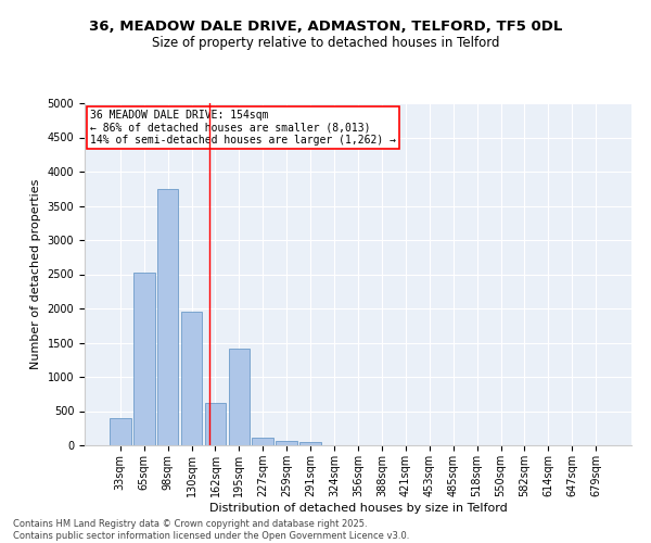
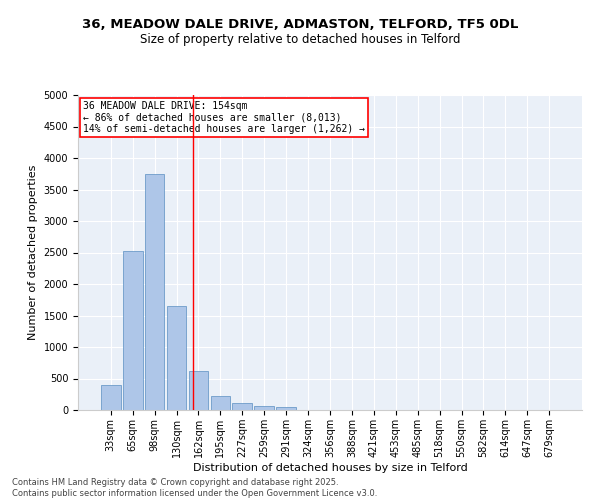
130sqm: 1960 -> 1650
195sqm: 1420 -> 230
